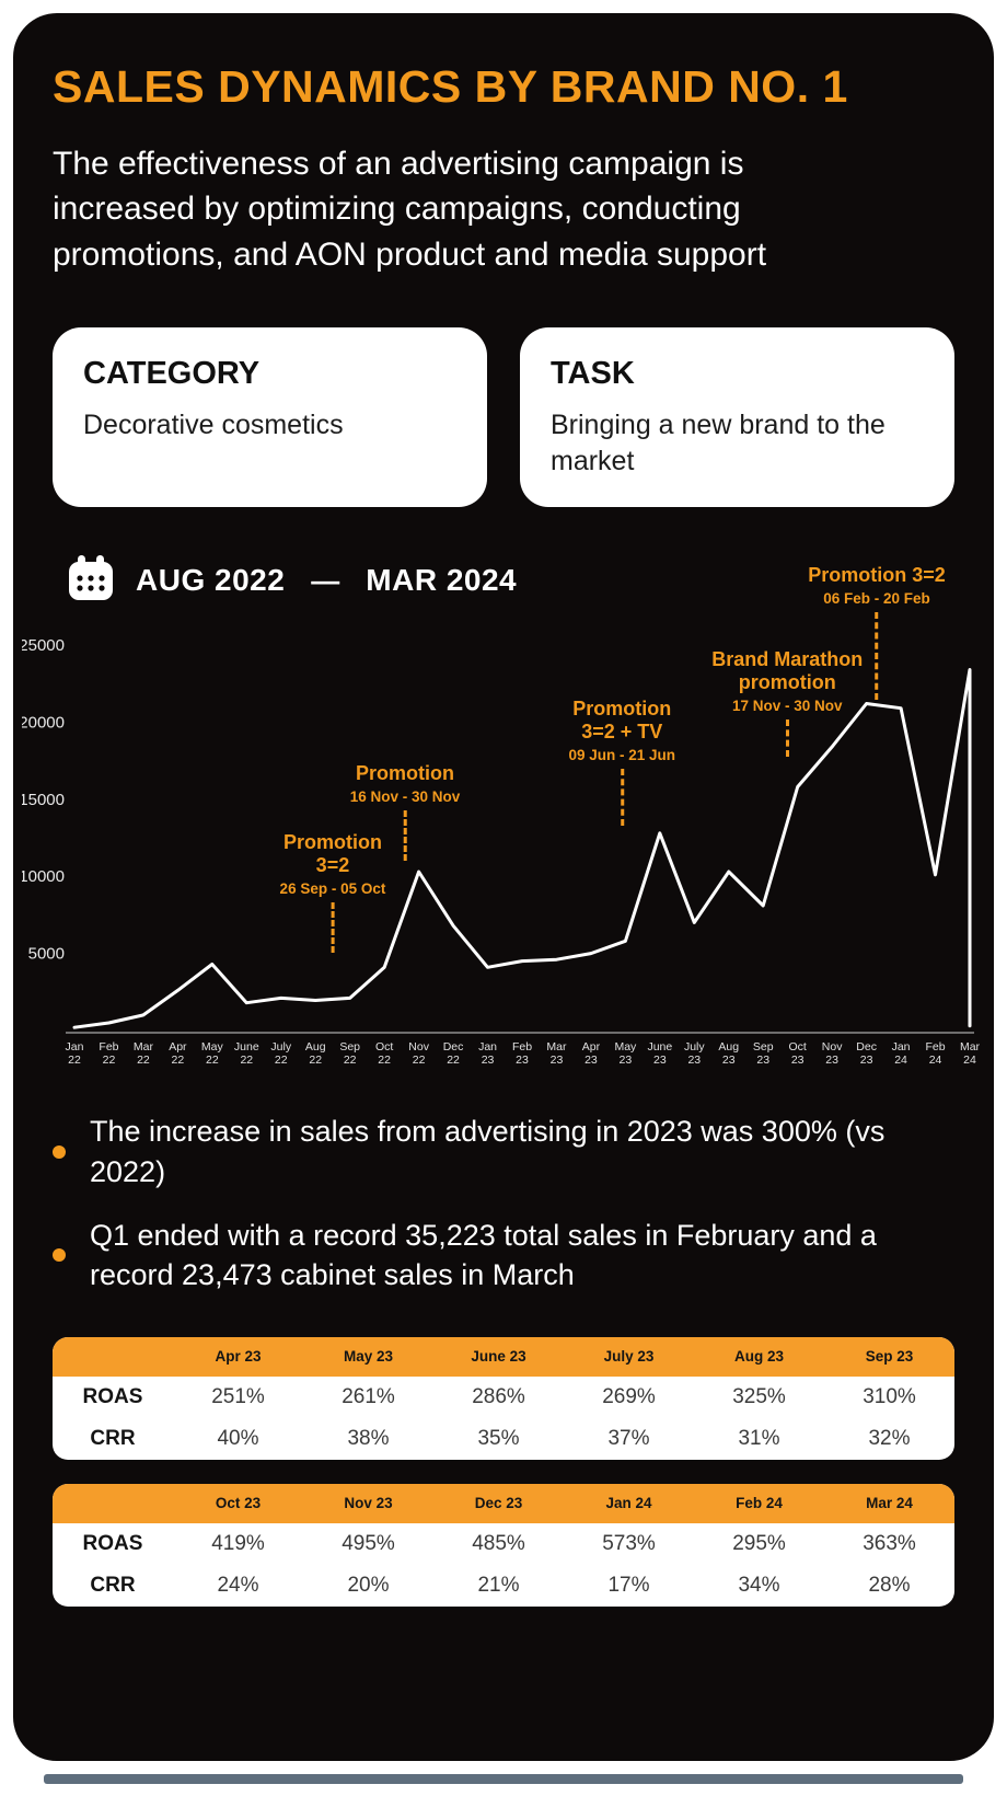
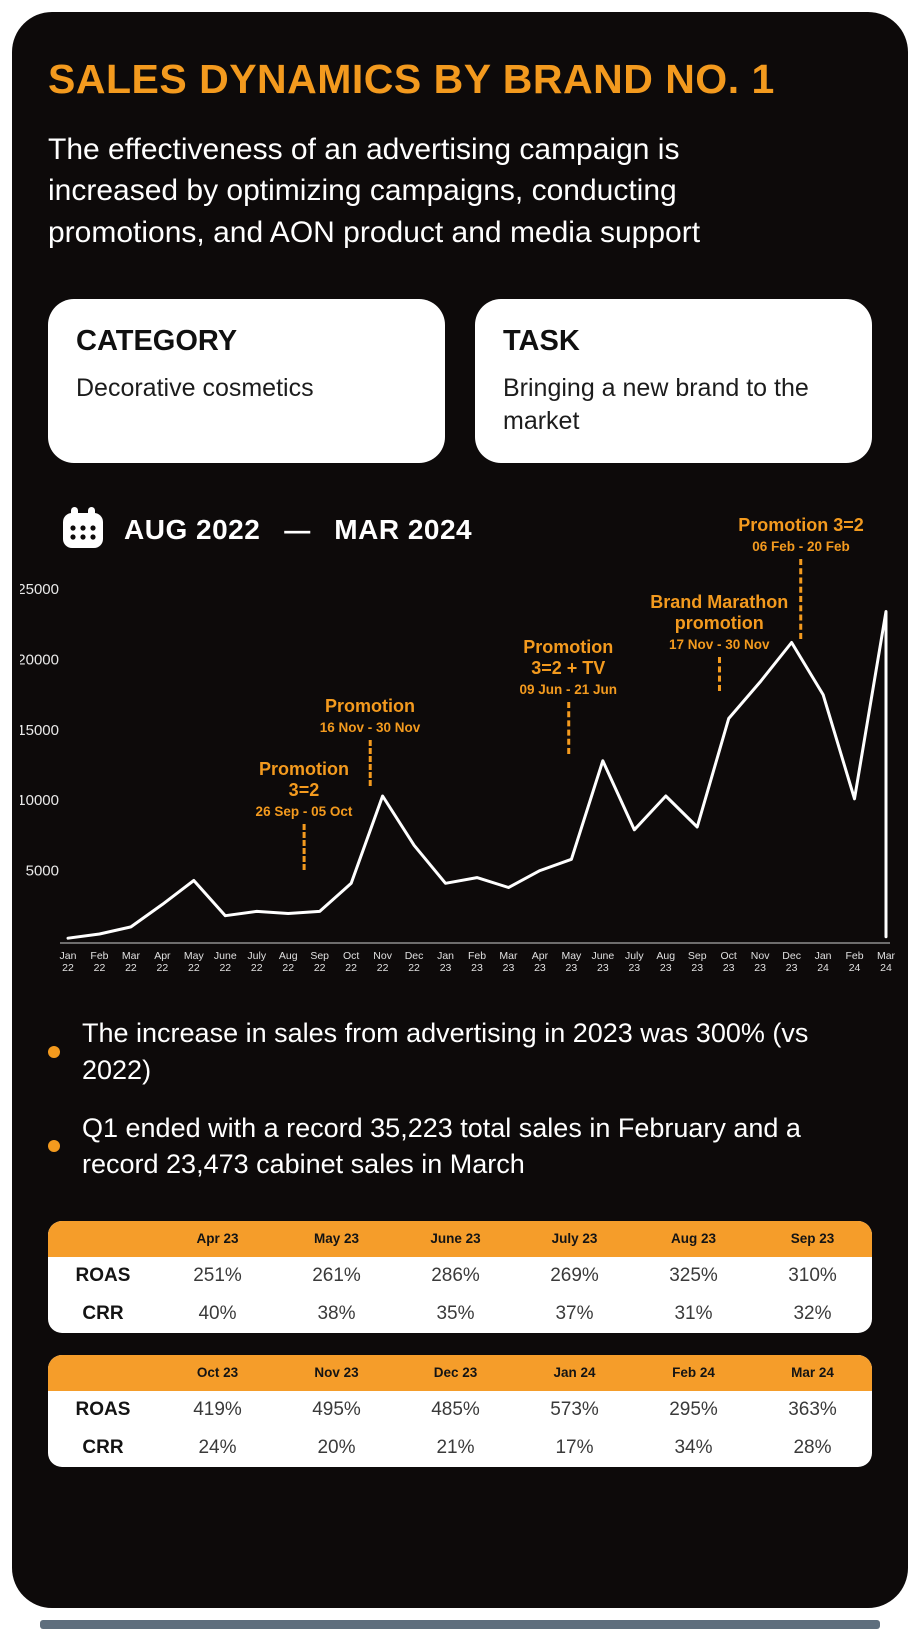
Mar 23: 4600 -> 3800
July 23: 7000 -> 7900
Jan 24: 20900 -> 17500
